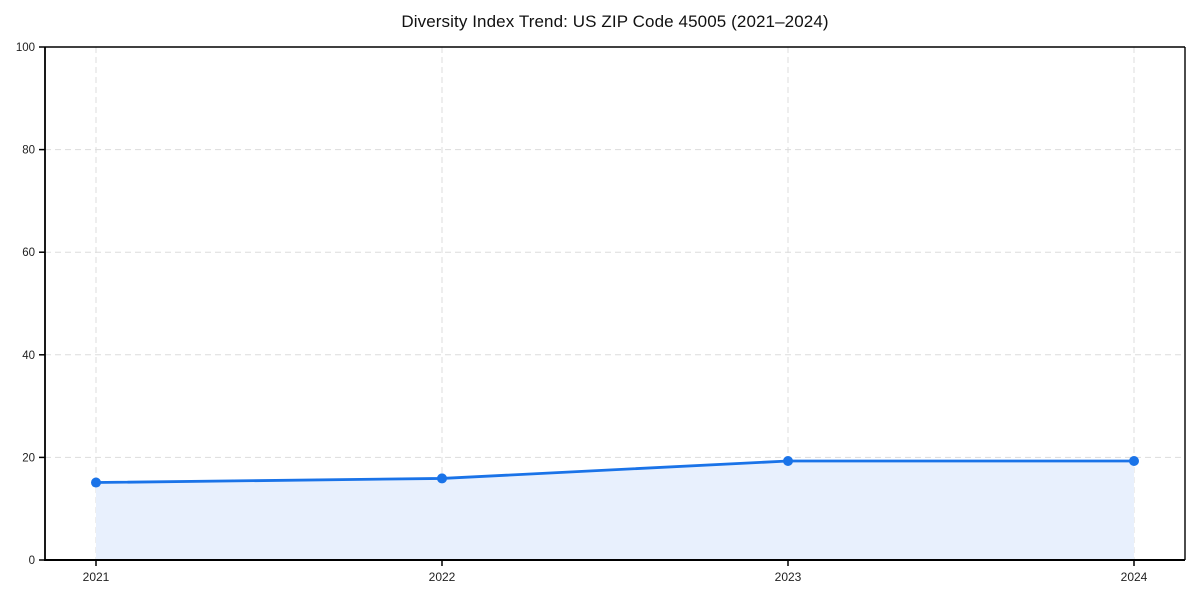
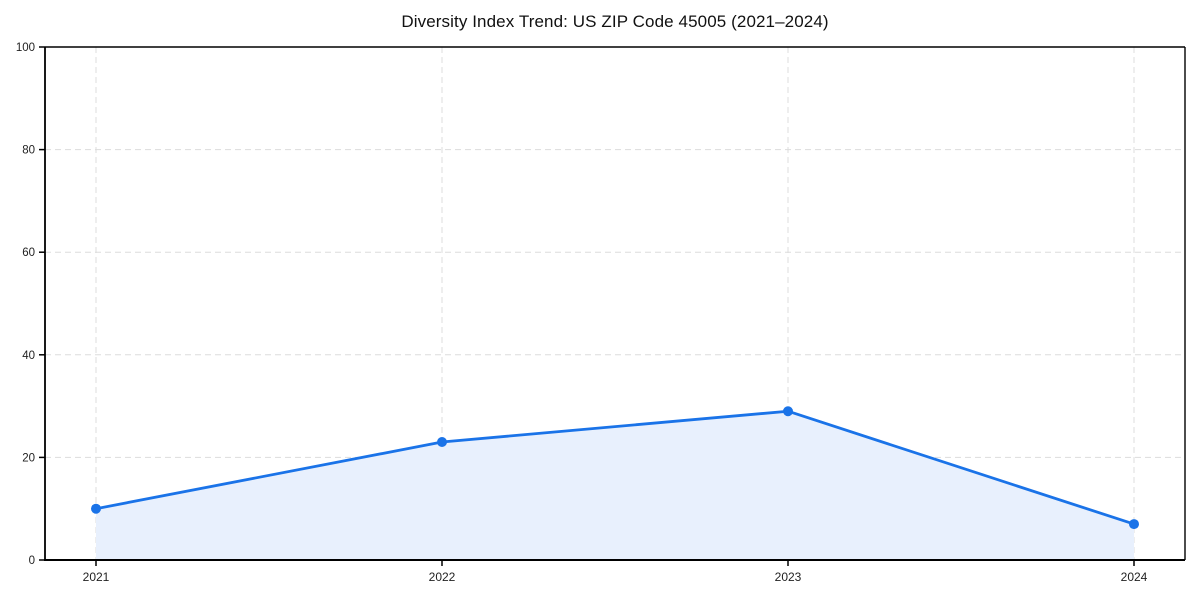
2021: 15 -> 10
2022: 16 -> 23
2023: 19 -> 29
2024: 19 -> 7
